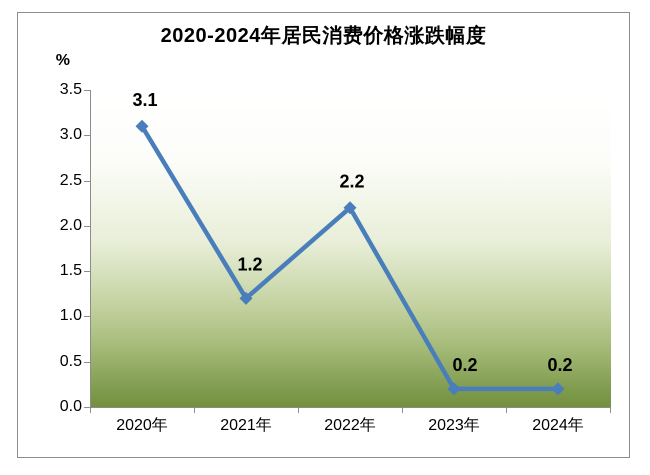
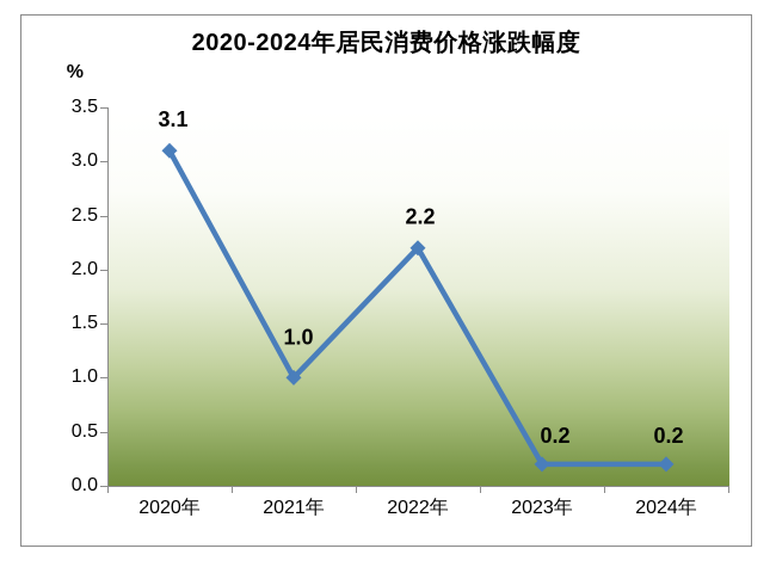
2021年: 1.2 -> 1.0
